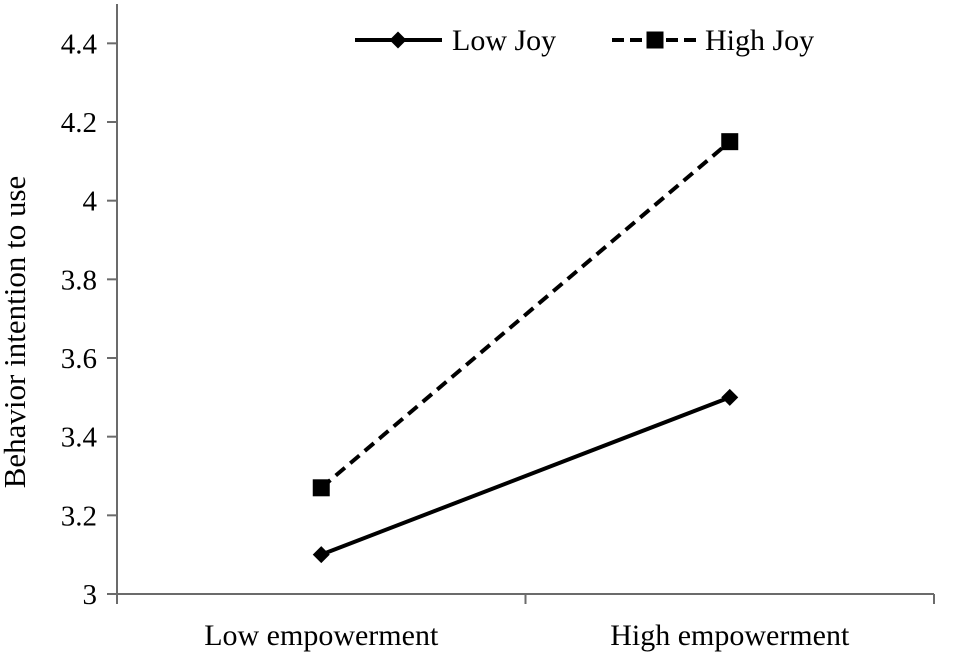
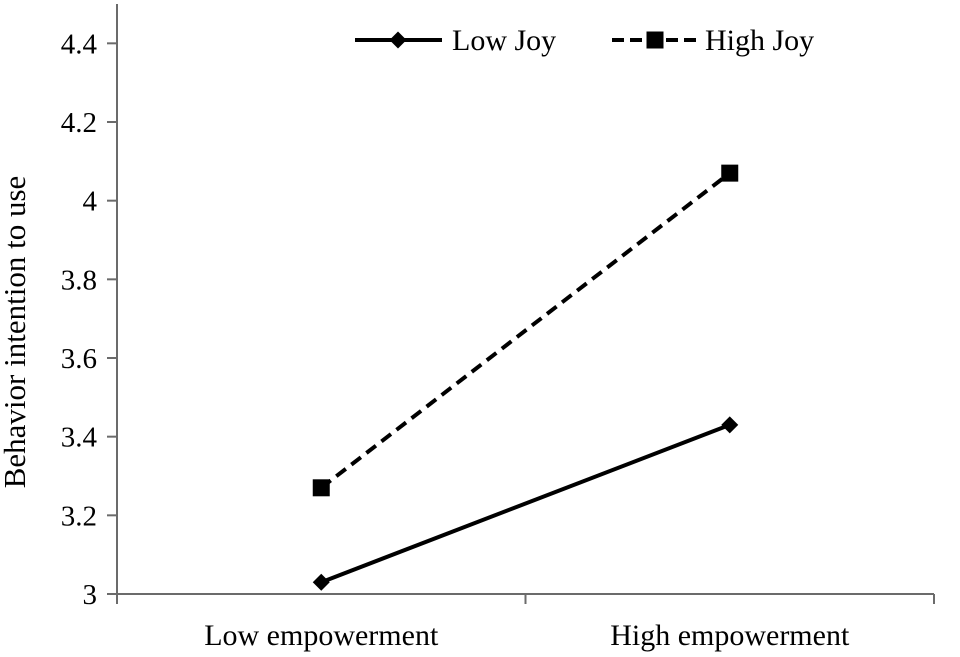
Low Joy/Low empowerment: 3.10 -> 3.03
Low Joy/High empowerment: 3.50 -> 3.43
High Joy/High empowerment: 4.15 -> 4.07
